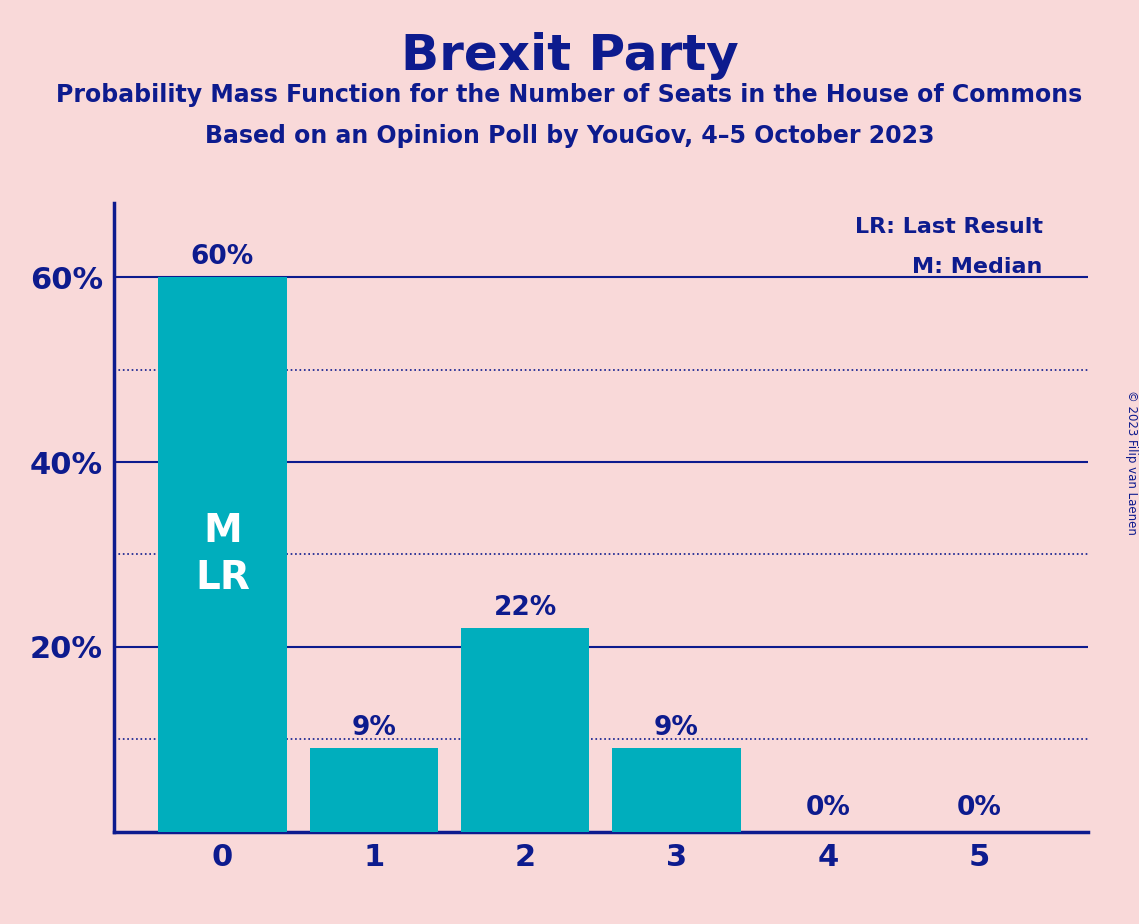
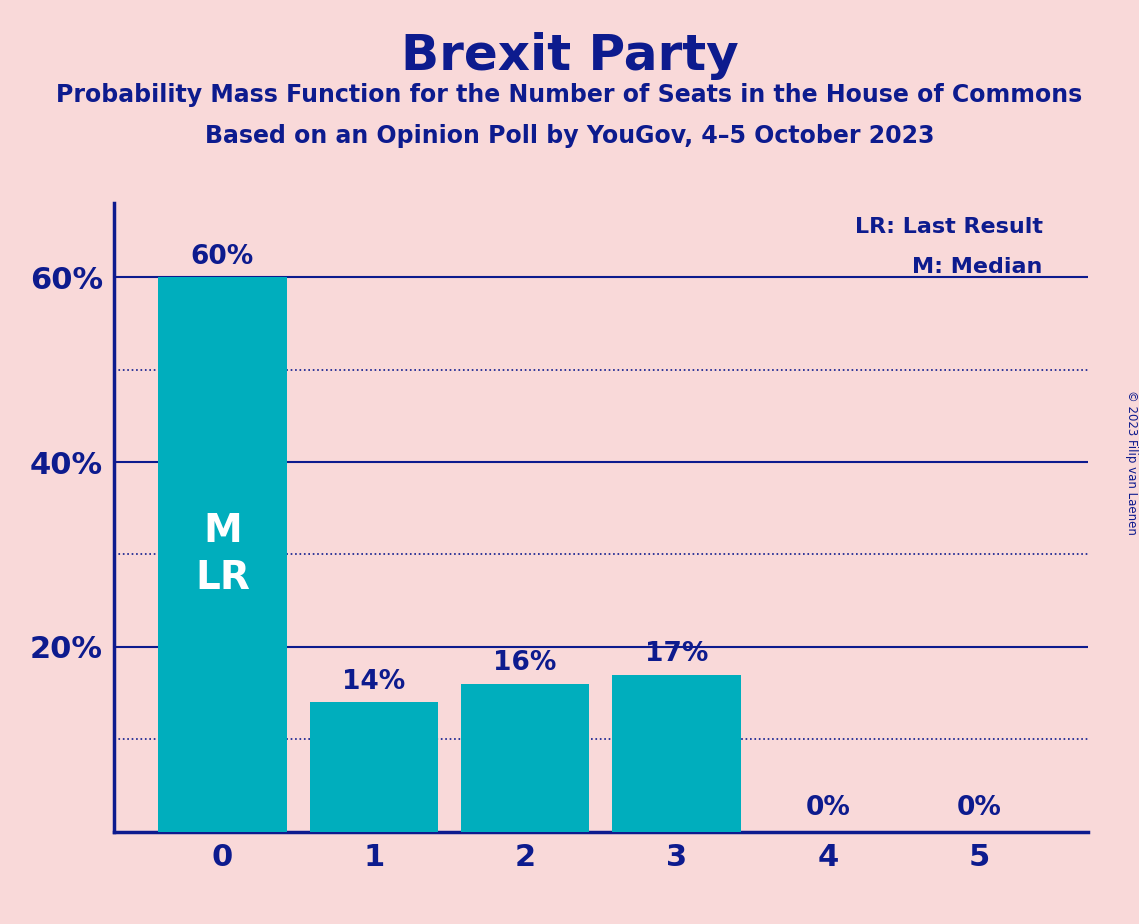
1: 9% -> 14%
2: 22% -> 16%
3: 9% -> 17%
